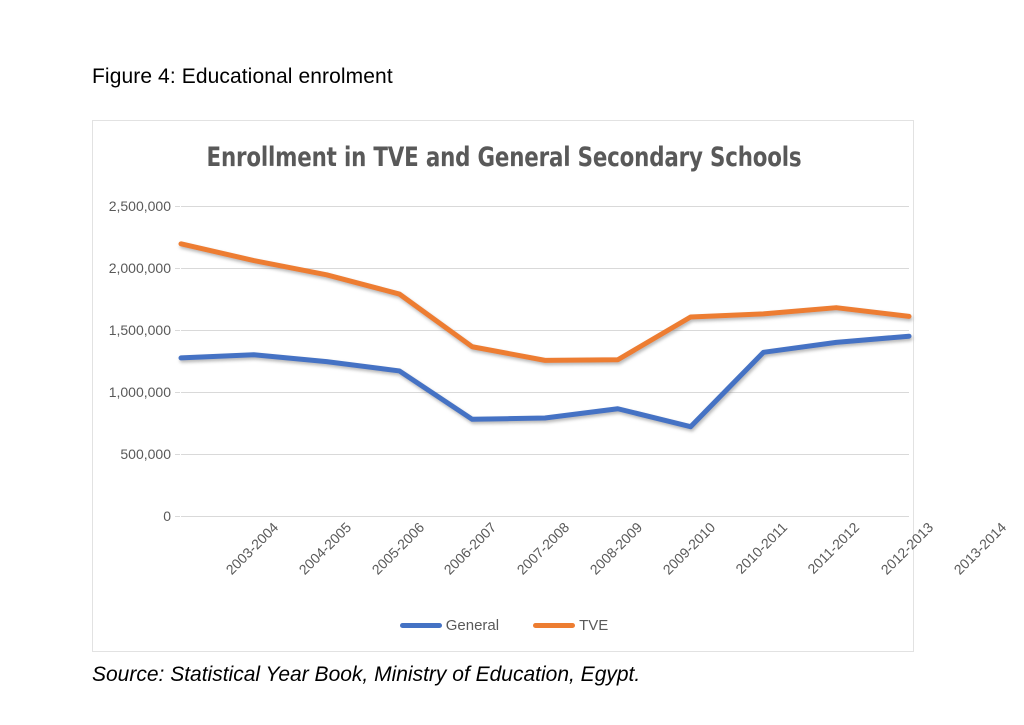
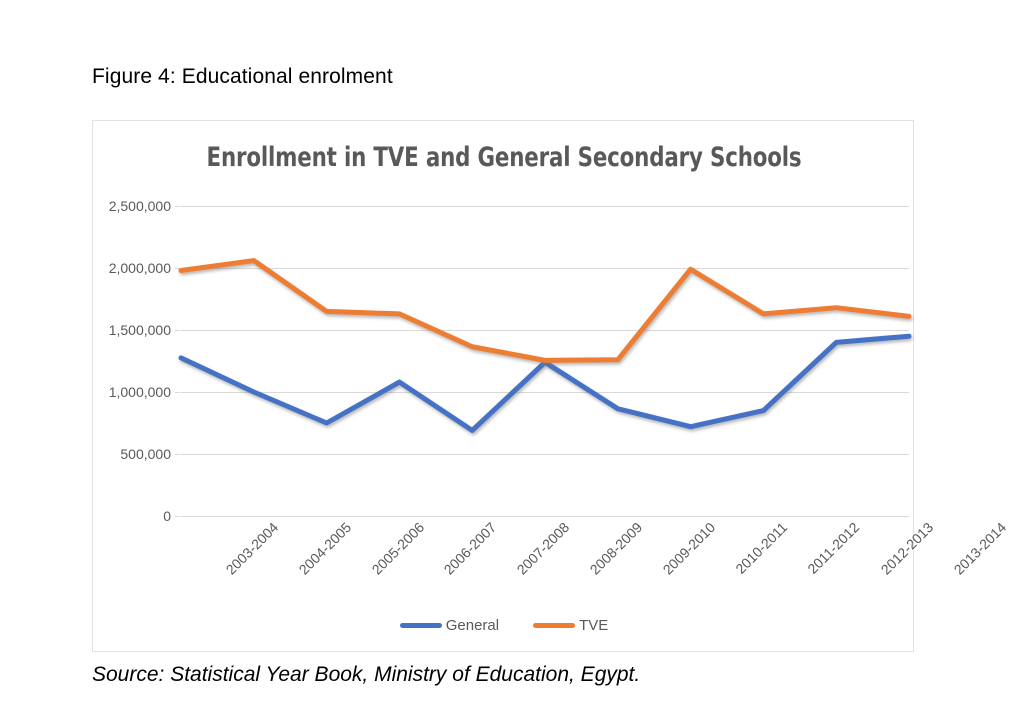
TVE/2003-2004: 2200000 -> 1980000
General/2004-2005: 1300000 -> 1000000
General/2005-2006: 1240000 -> 750000
TVE/2005-2006: 1940000 -> 1650000
General/2006-2007: 1170000 -> 1080000
TVE/2006-2007: 1790000 -> 1630000
General/2007-2008: 780000 -> 690000
General/2008-2009: 790000 -> 1240000
TVE/2010-2011: 1600000 -> 1990000
General/2011-2012: 1320000 -> 850000
